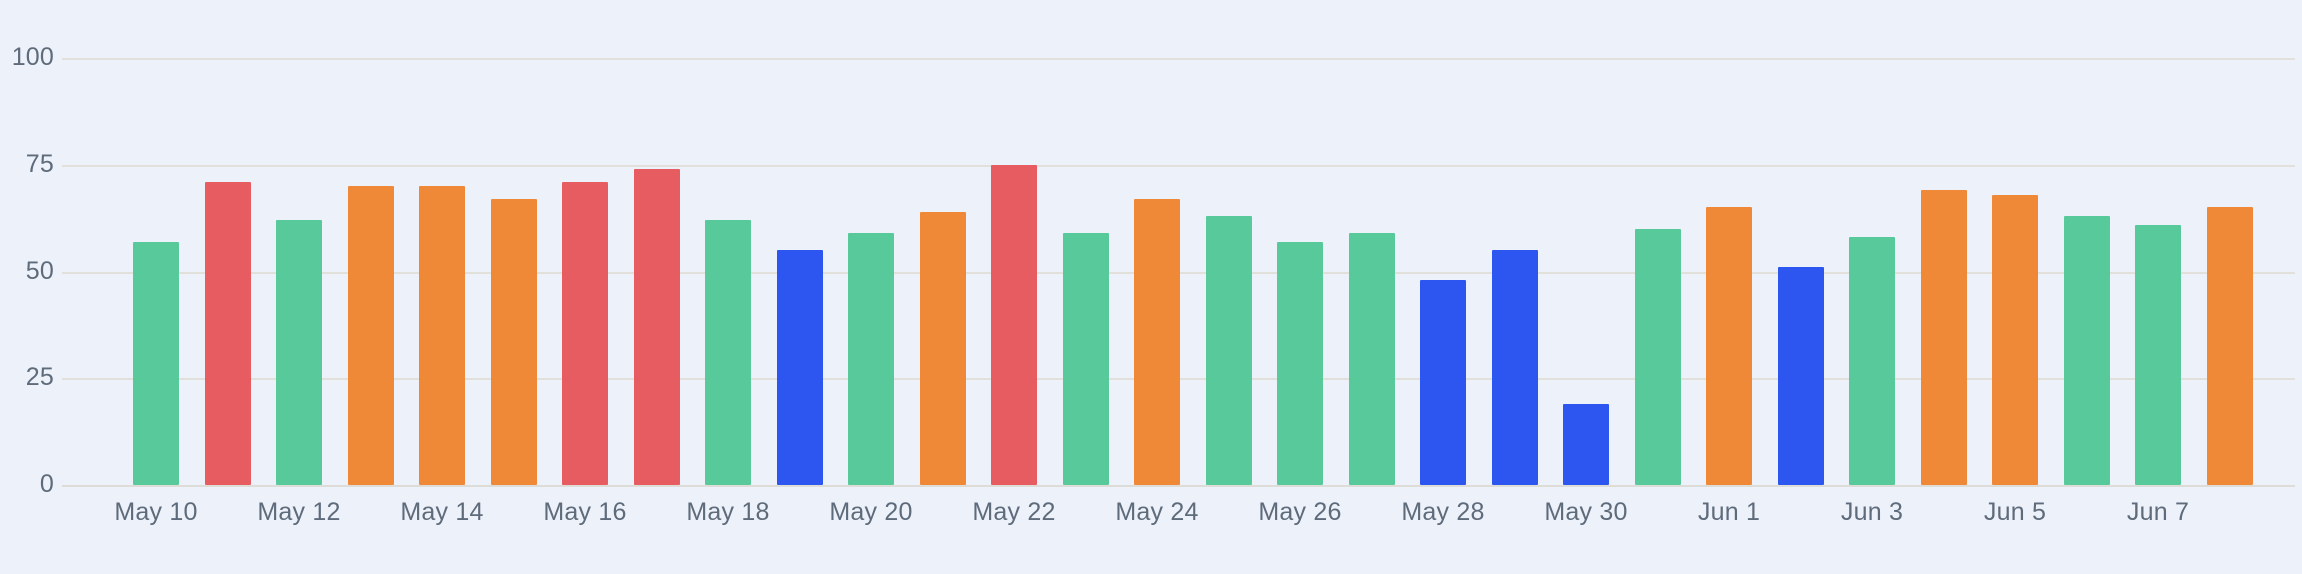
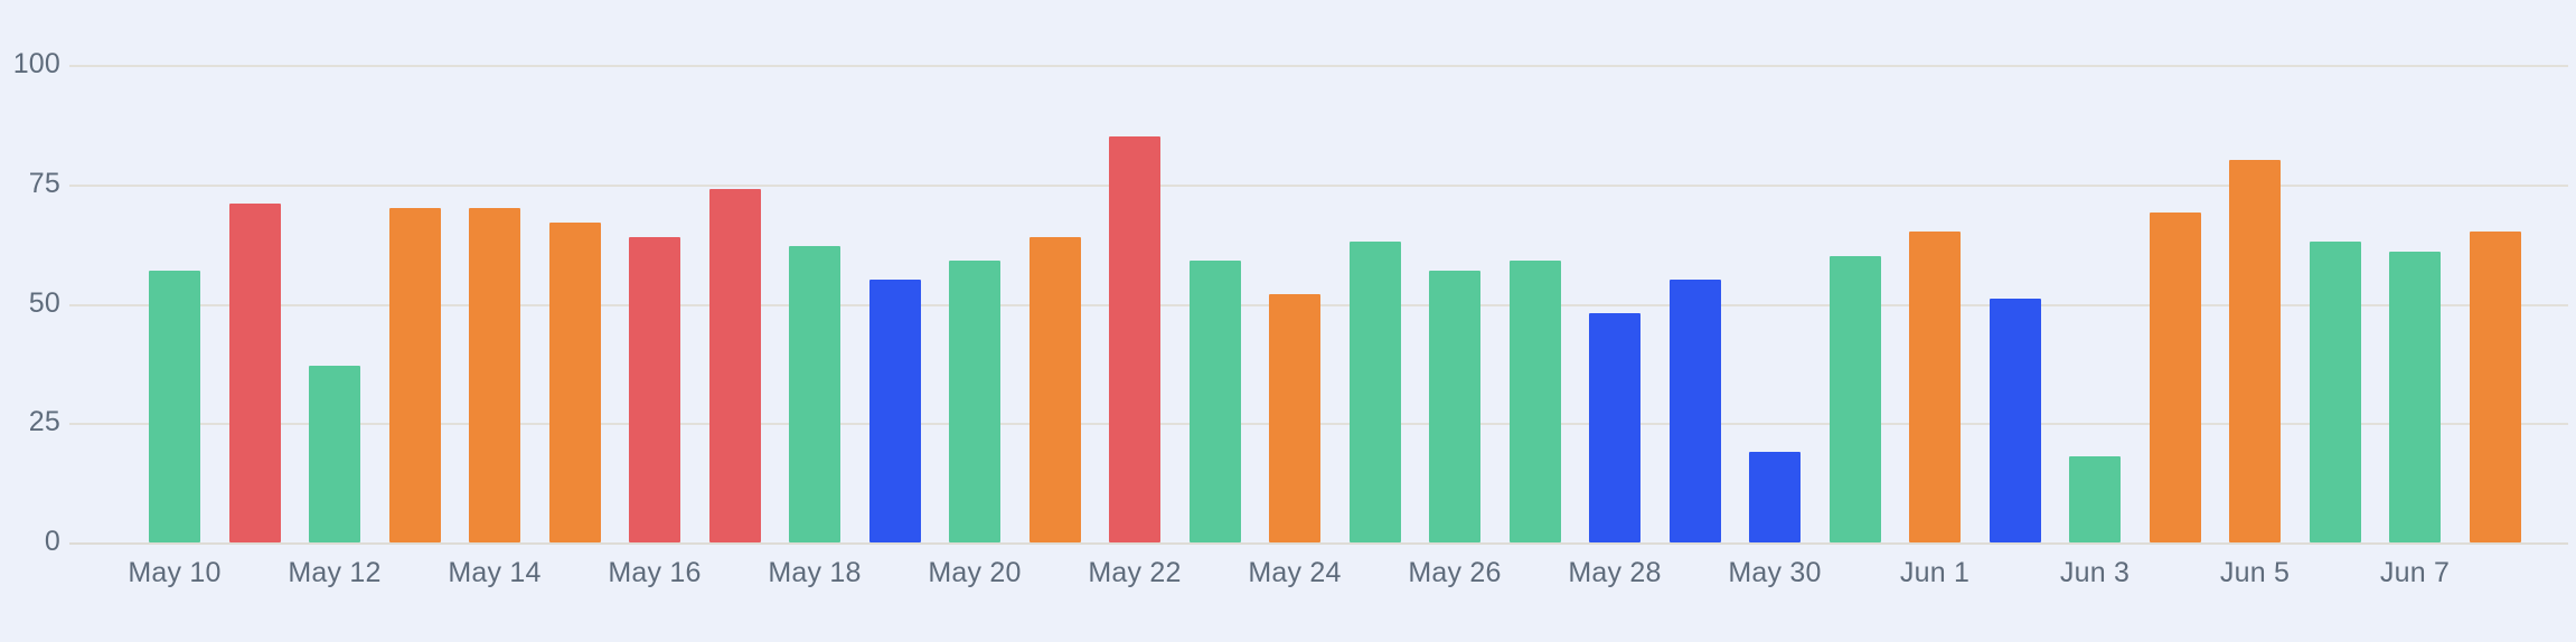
May 12: 62 -> 37
May 16: 71 -> 64
May 22: 75 -> 85
May 24: 67 -> 52
Jun 3: 58 -> 18
Jun 5: 68 -> 80
